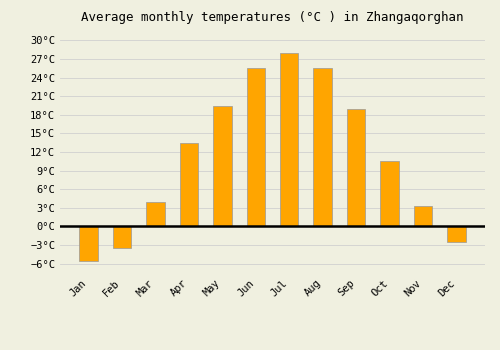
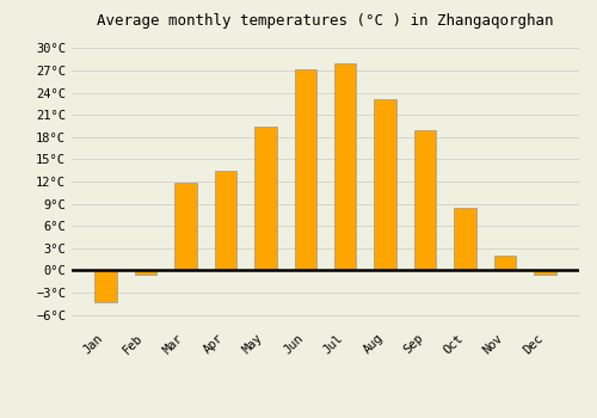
Jan: -5.5°C -> -4.2°C
Feb: -3.5°C -> -0.6°C
Mar: 4.0°C -> 11.8°C
Jun: 25.5°C -> 27.2°C
Aug: 25.5°C -> 23.2°C
Oct: 10.5°C -> 8.4°C
Nov: 3.3°C -> 2.0°C
Dec: -2.5°C -> -0.6°C
